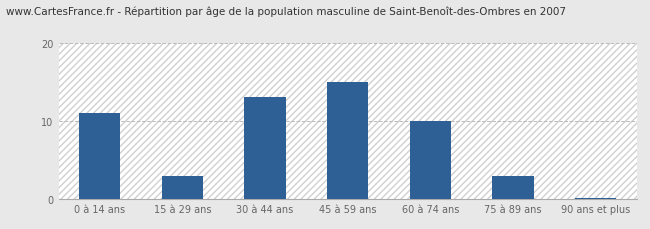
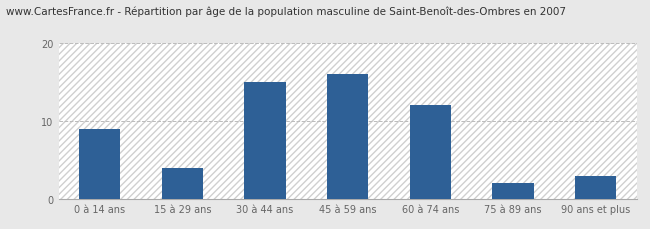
0 à 14 ans: 11.0 -> 9.0
15 à 29 ans: 3.0 -> 4.0
30 à 44 ans: 13.0 -> 15.0
45 à 59 ans: 15.0 -> 16.0
60 à 74 ans: 10.0 -> 12.0
75 à 89 ans: 3.0 -> 2.0
90 ans et plus: 0.2 -> 3.0
